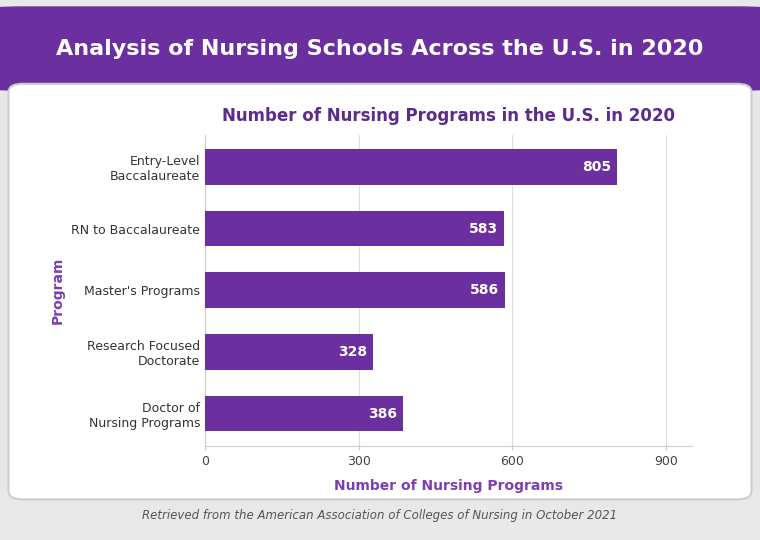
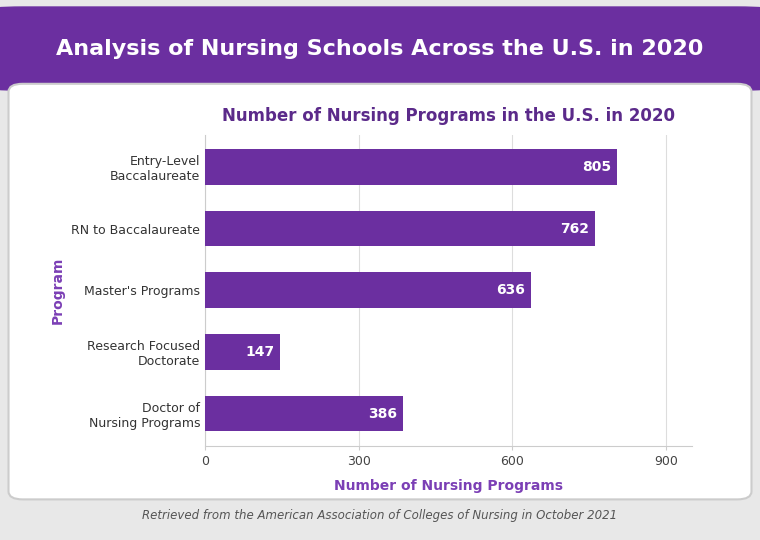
RN to Baccalaureate: 583 -> 762
Master's Programs: 586 -> 636
Research Focused Doctorate: 328 -> 147
